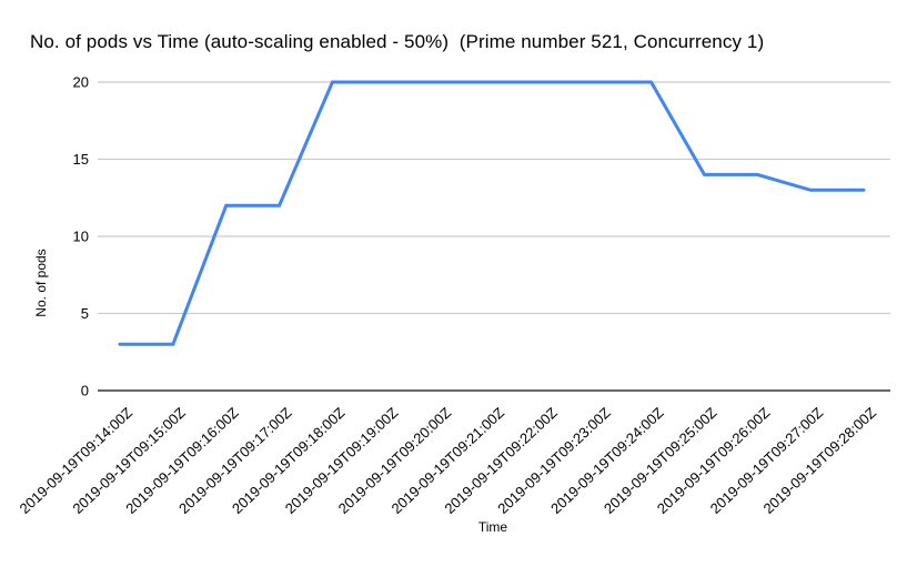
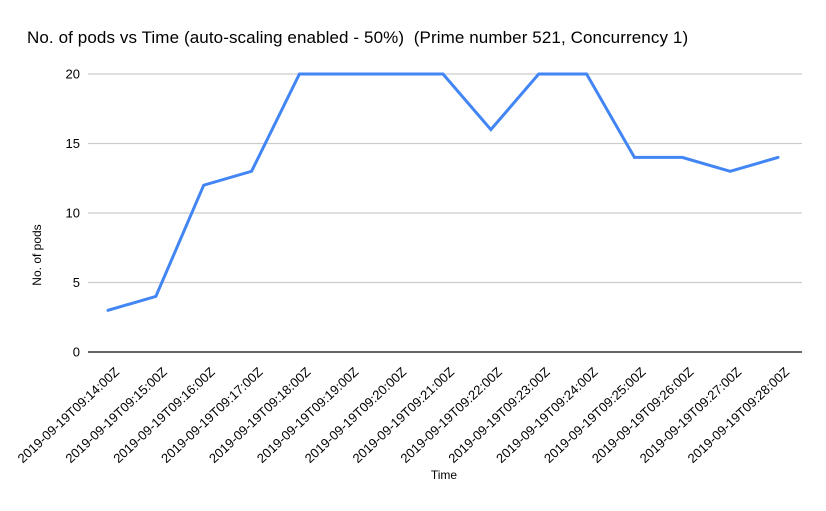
2019-09-19T09:15:00Z: 3 -> 4
2019-09-19T09:17:00Z: 12 -> 13
2019-09-19T09:22:00Z: 20 -> 16
2019-09-19T09:28:00Z: 13 -> 14
